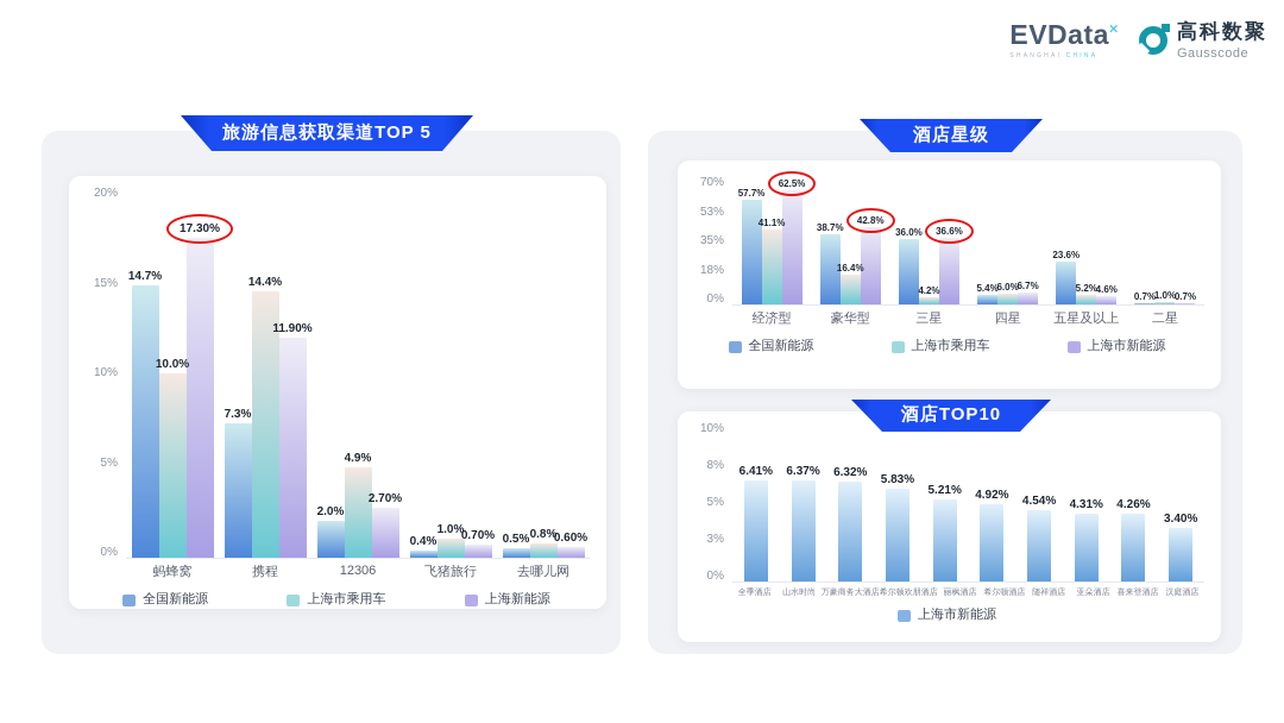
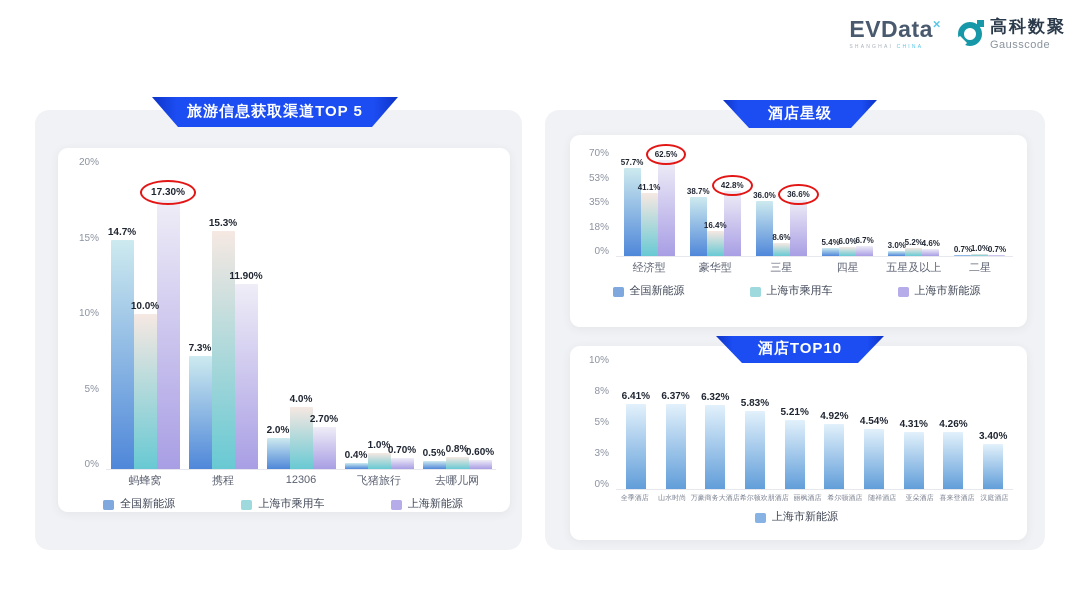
旅游信息获取渠道TOP 5/上海市乘用车/携程: 14.4% -> 15.3%
旅游信息获取渠道TOP 5/上海市乘用车/12306: 4.9% -> 4.0%
酒店星级/上海市乘用车/三星: 4.2% -> 8.6%
酒店星级/全国新能源/五星及以上: 23.6% -> 3.0%
